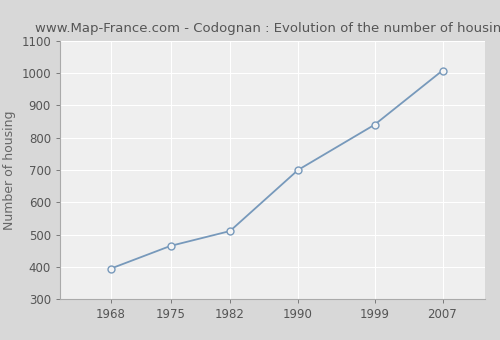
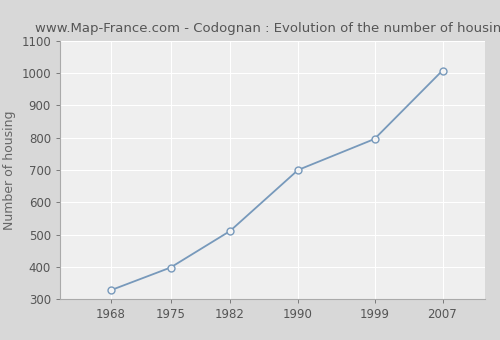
1968: 395 -> 328
1975: 465 -> 398
1999: 840 -> 796
